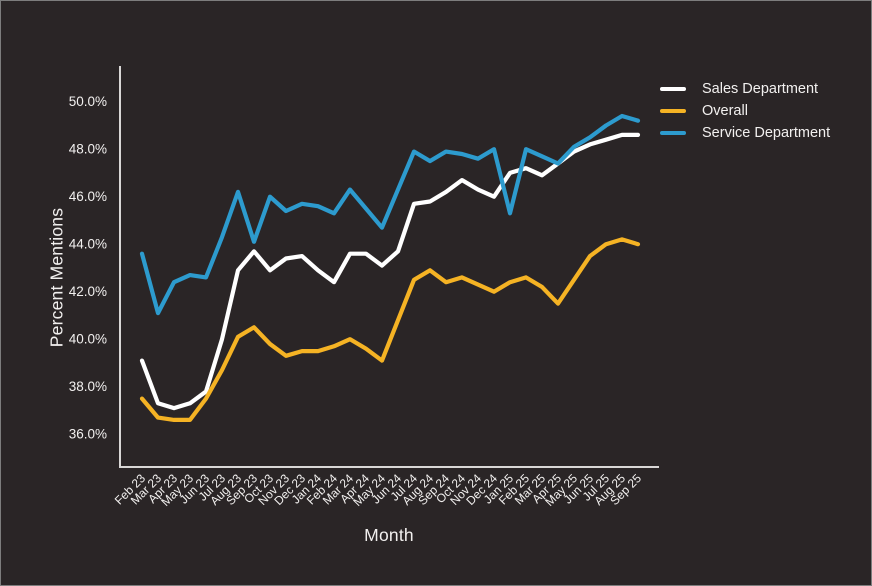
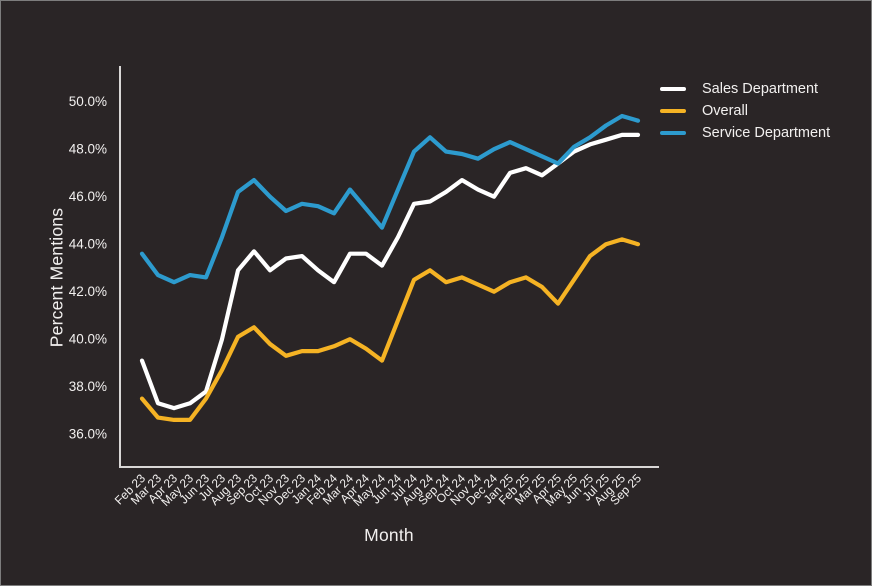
Service Department/Mar 23: 41.1% -> 42.7%
Service Department/Sep 23: 44.1% -> 46.7%
Sales Department/Jun 24: 43.7% -> 44.3%
Service Department/Aug 24: 47.5% -> 48.5%
Service Department/Jan 25: 45.3% -> 48.3%
